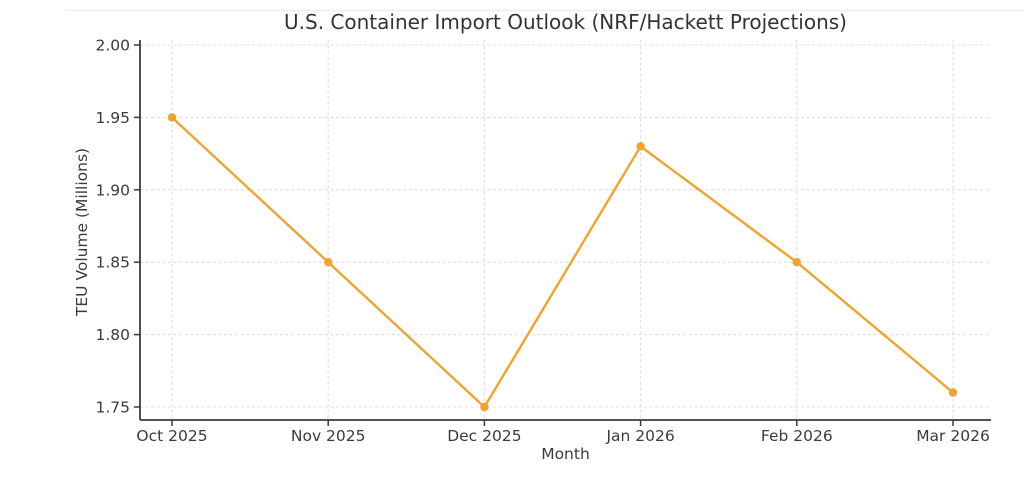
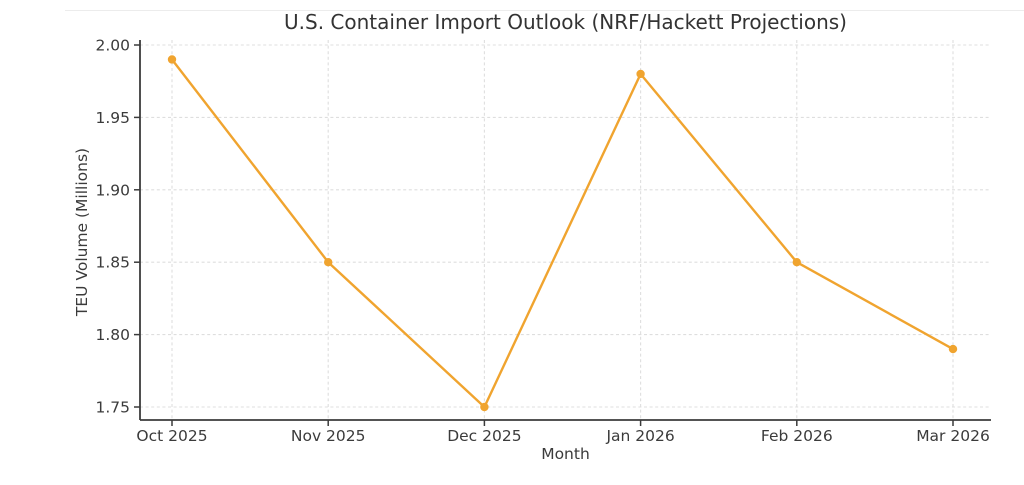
Oct 2025: 1.95 -> 1.99
Jan 2026: 1.93 -> 1.98
Mar 2026: 1.76 -> 1.79
